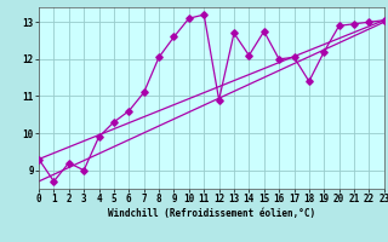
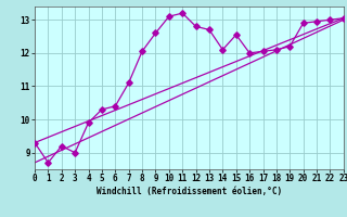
6: 10.60 -> 10.40
12: 10.90 -> 12.80
15: 12.75 -> 12.55
18: 11.40 -> 12.10
